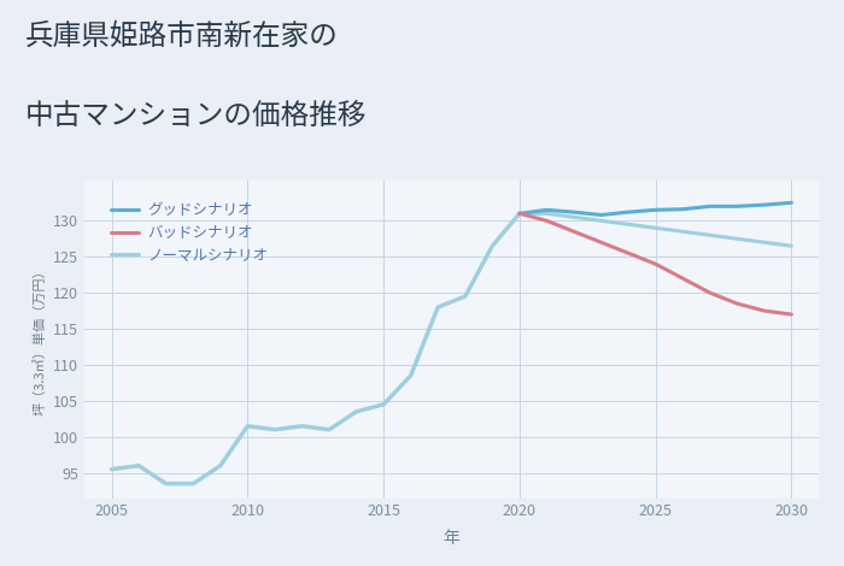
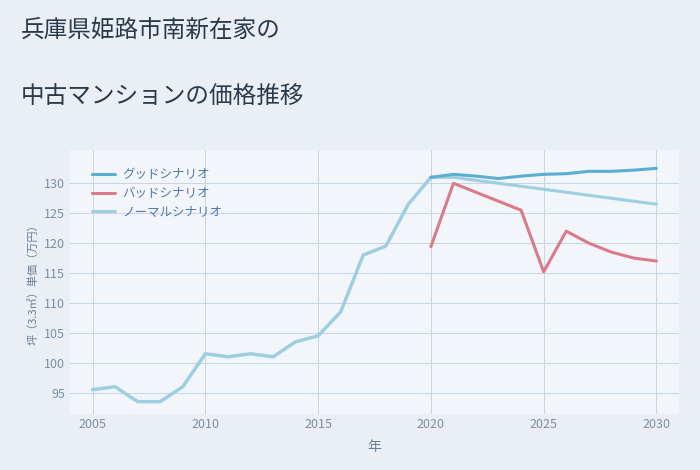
バッドシナリオ/2020: 131.0 -> 119.4
バッドシナリオ/2025: 124.0 -> 115.2
